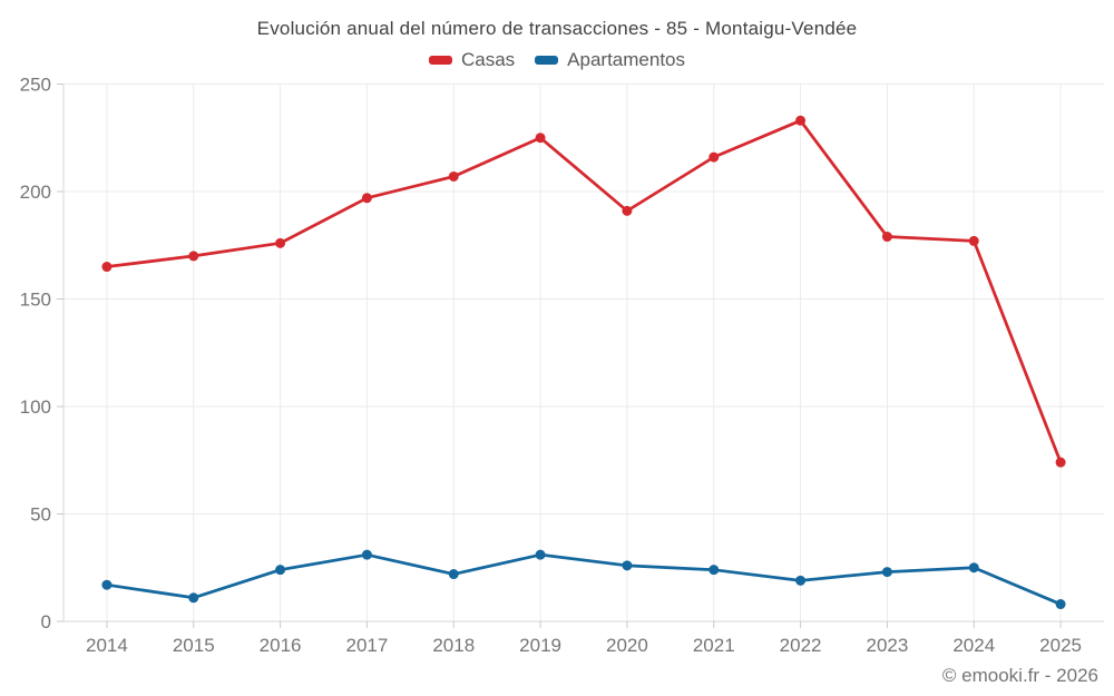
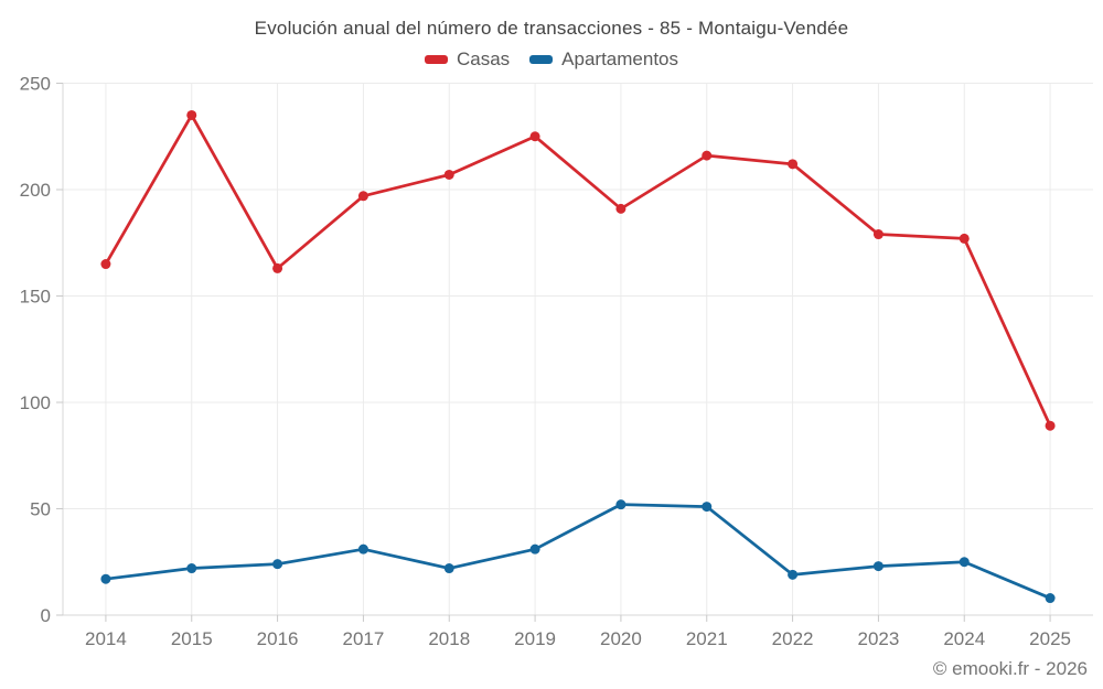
Casas/2015: 170 -> 235
Apartamentos/2015: 11 -> 22
Casas/2016: 176 -> 163
Apartamentos/2020: 26 -> 52
Apartamentos/2021: 24 -> 51
Casas/2022: 233 -> 212
Casas/2025: 74 -> 89
